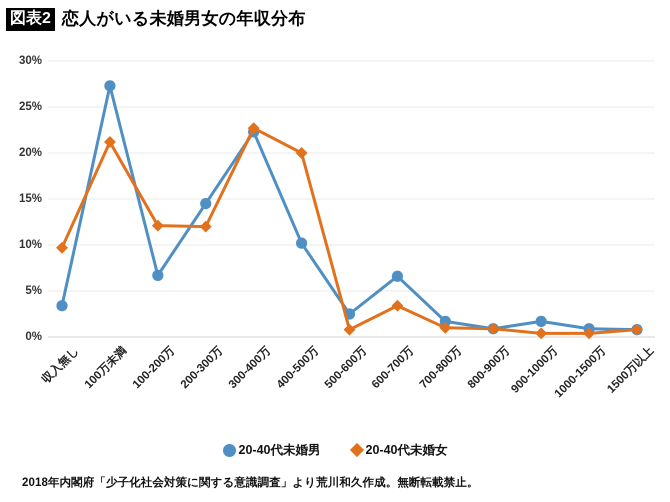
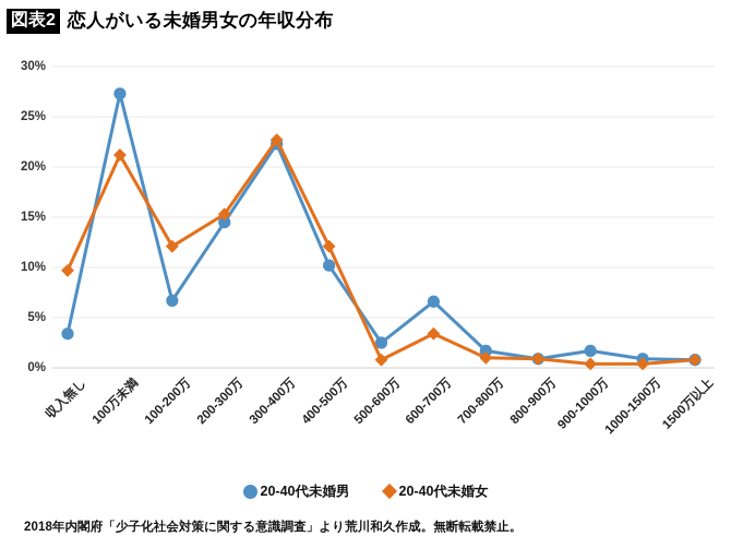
20-40代未婚女/200-300万: 12% -> 15%
20-40代未婚女/400-500万: 20% -> 12%
